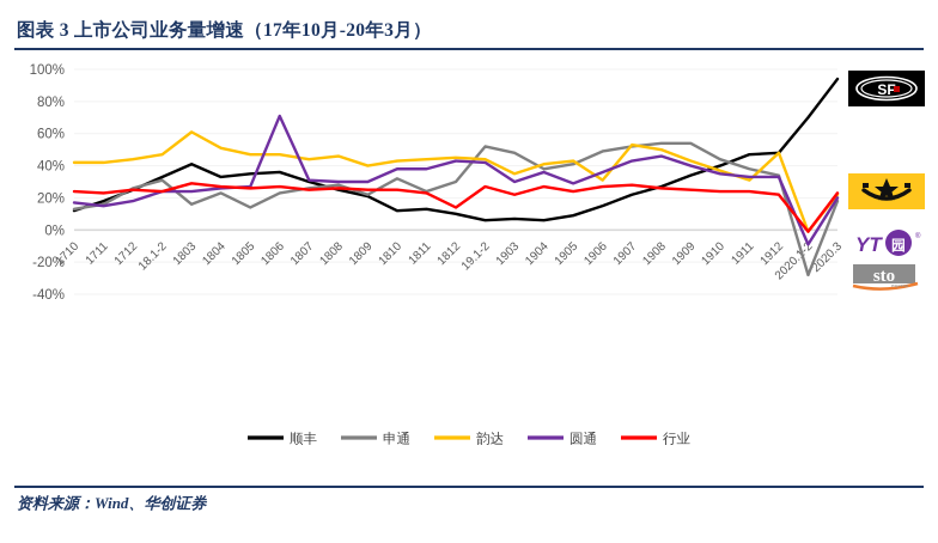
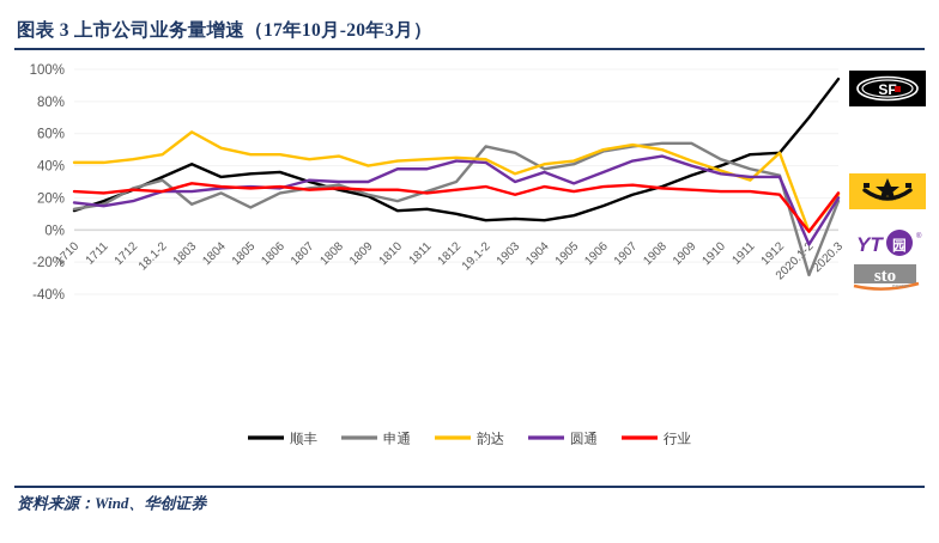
圆通/1806: 71% -> 26%
申通/1810: 32% -> 18%
行业/1812: 14% -> 25%
韵达/1906: 31% -> 50%
